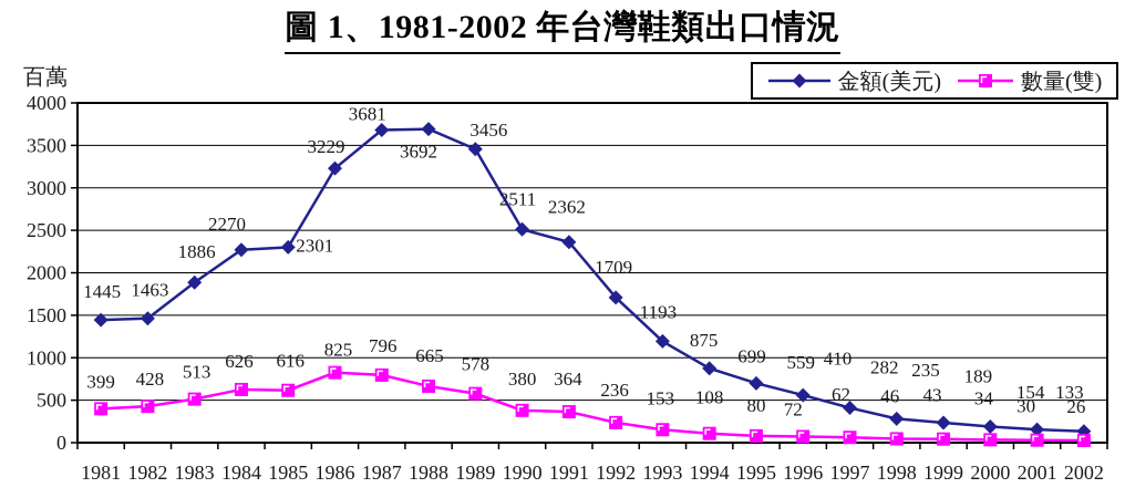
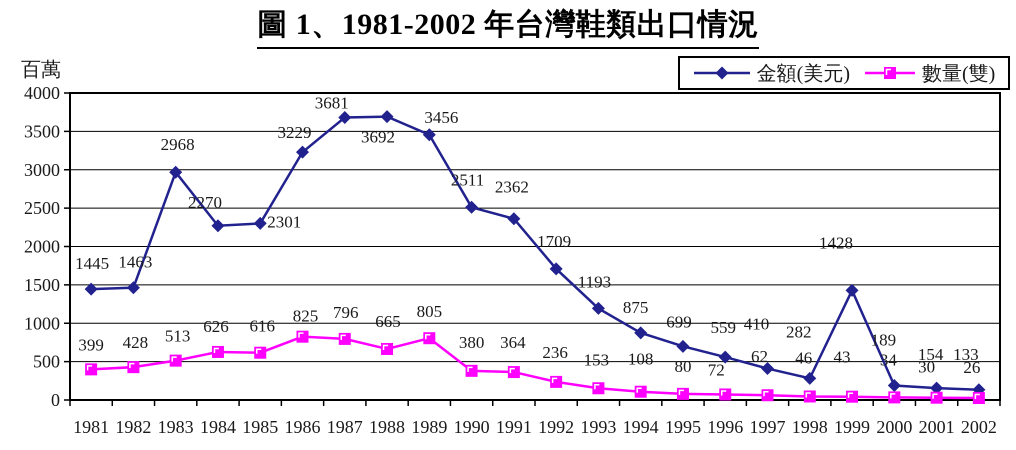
金額(美元)/1983: 1886 -> 2968
數量(雙)/1989: 578 -> 805
金額(美元)/1999: 235 -> 1428
